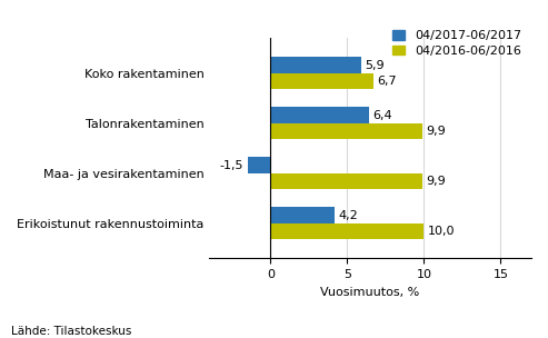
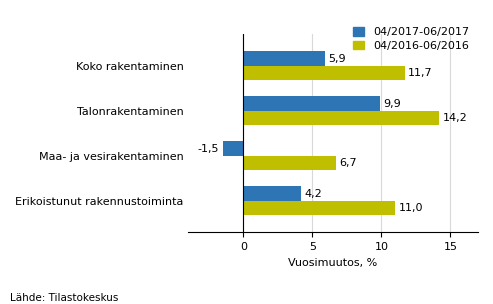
04/2016-06/2016/Koko rakentaminen: 6,7 -> 11,7
04/2017-06/2017/Talonrakentaminen: 6,4 -> 9,9
04/2016-06/2016/Talonrakentaminen: 9,9 -> 14,2
04/2016-06/2016/Maa- ja vesirakentaminen: 9,9 -> 6,7
04/2016-06/2016/Erikoistunut rakennustoiminta: 10,0 -> 11,0
